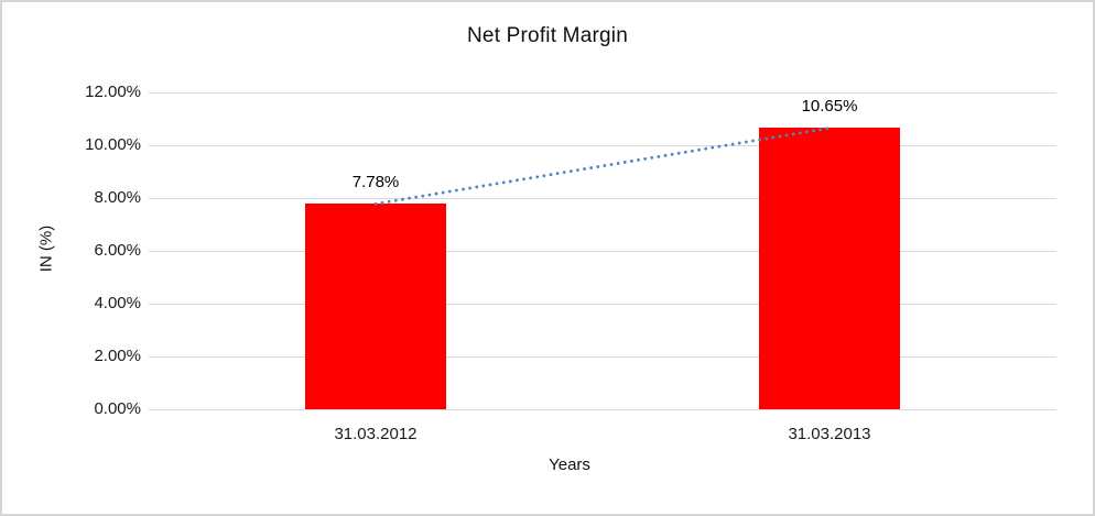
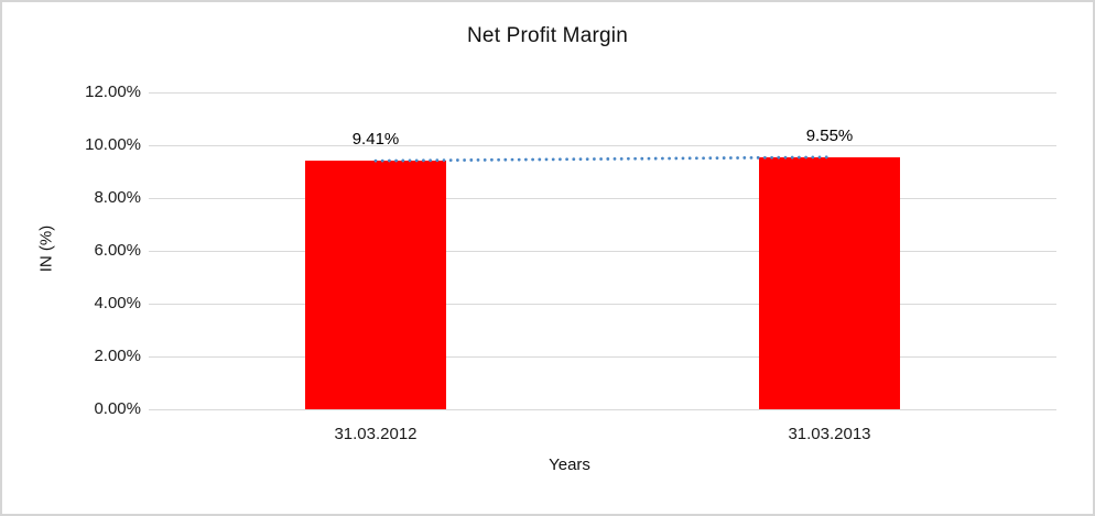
31.03.2012: 7.78% -> 9.41%
31.03.2013: 10.65% -> 9.55%
